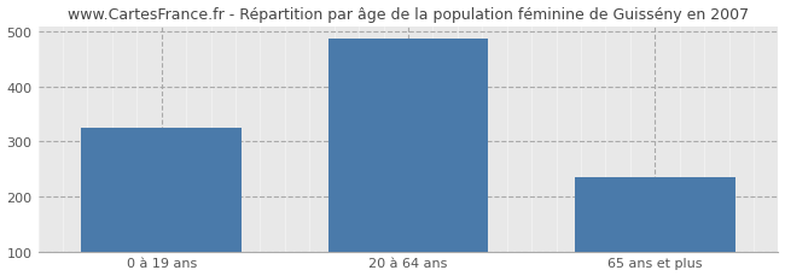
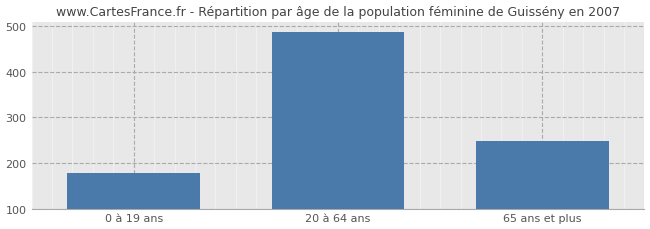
0 à 19 ans: 325 -> 178
65 ans et plus: 235 -> 249
